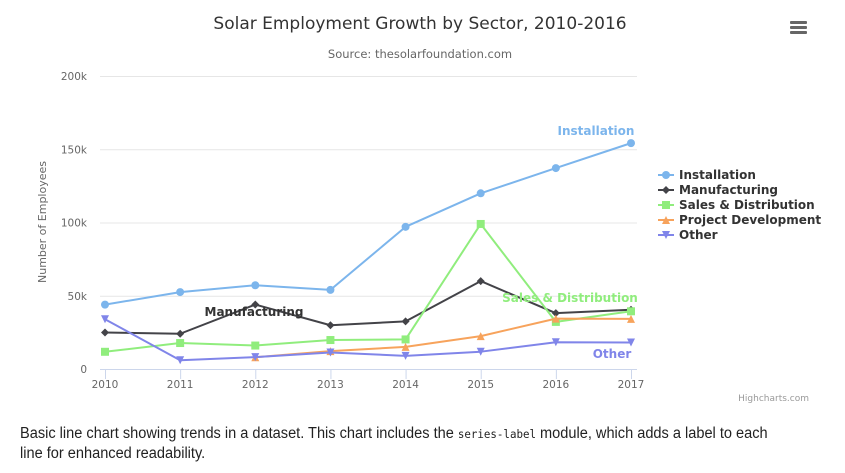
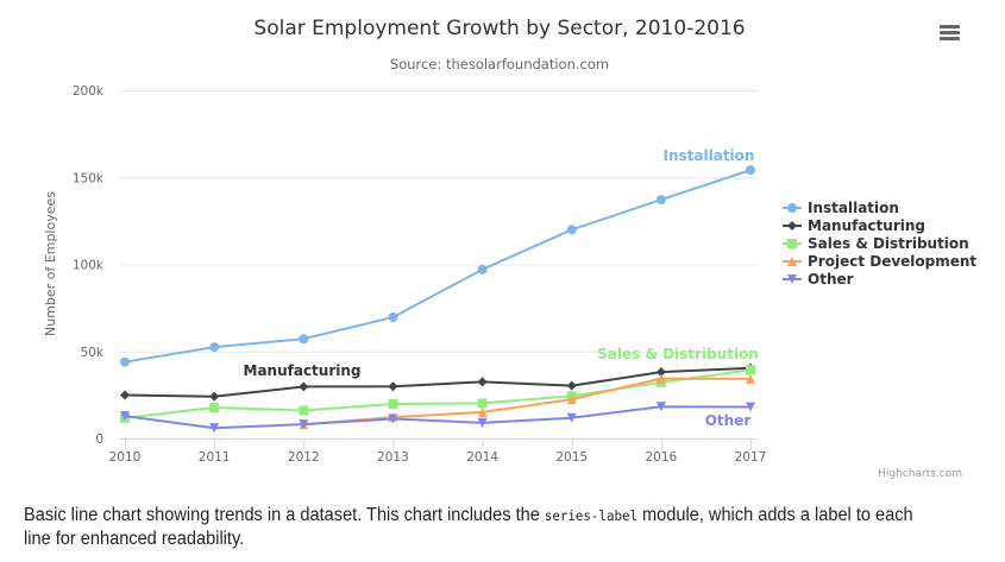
Other/2010: 34k -> 13k
Manufacturing/2012: 44k -> 30k
Installation/2013: 54k -> 70k
Manufacturing/2015: 60k -> 30k
Sales & Distribution/2015: 99k -> 24k
